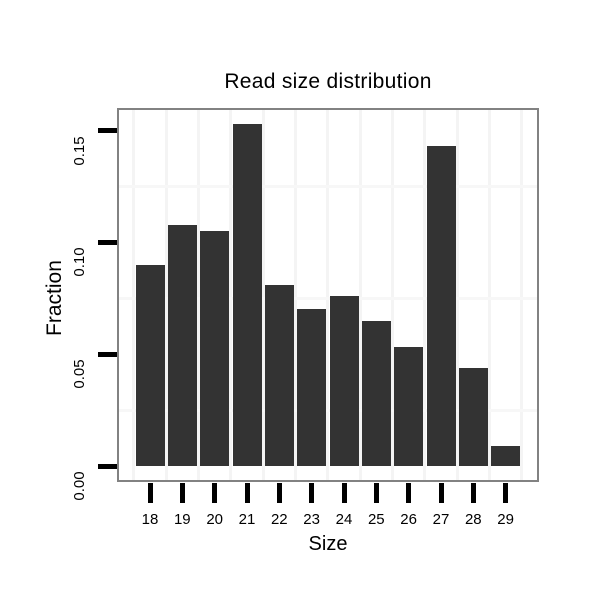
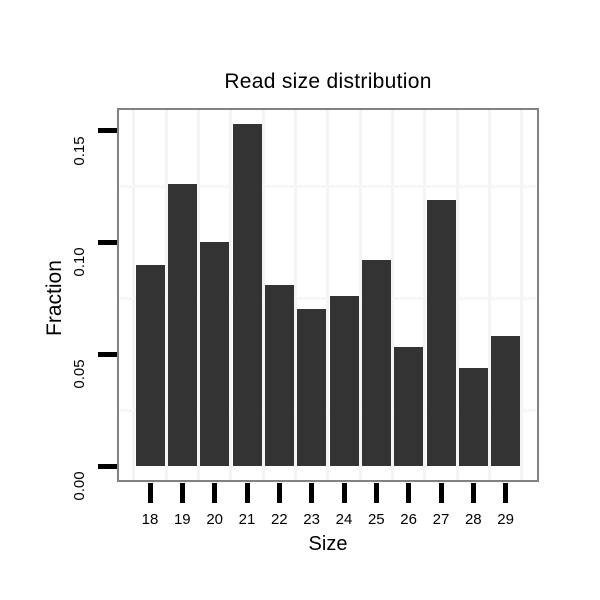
19: 0.108 -> 0.126
20: 0.105 -> 0.100
25: 0.065 -> 0.092
27: 0.143 -> 0.119
29: 0.009 -> 0.058
